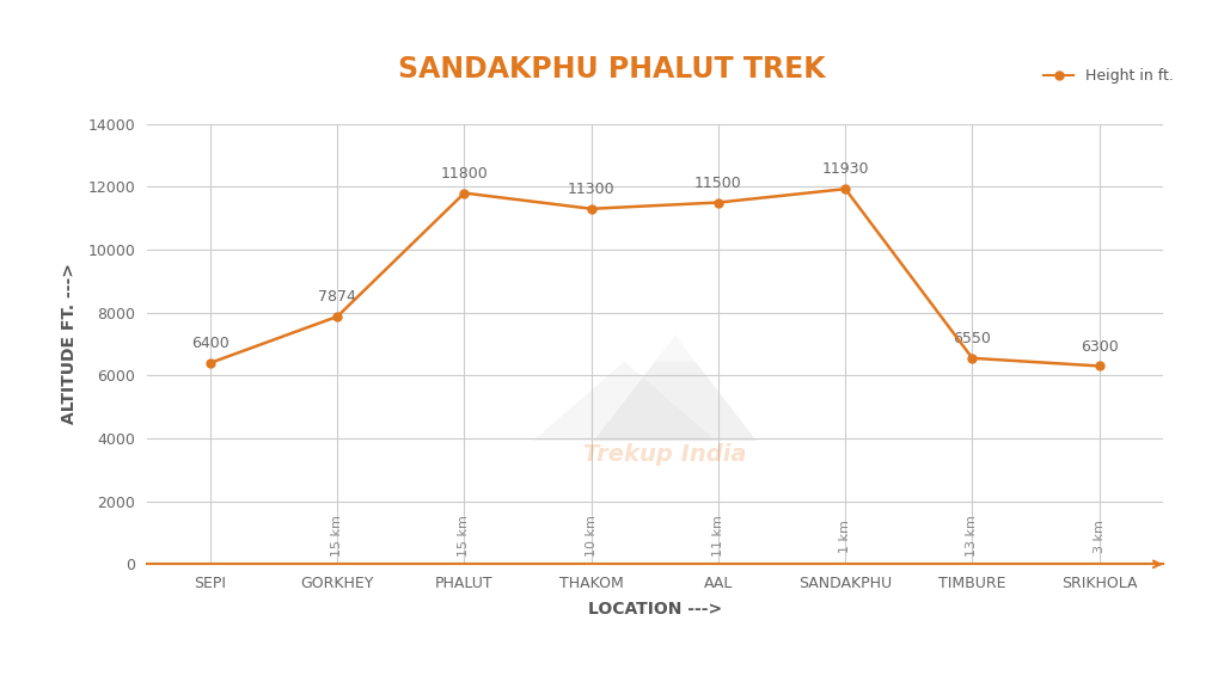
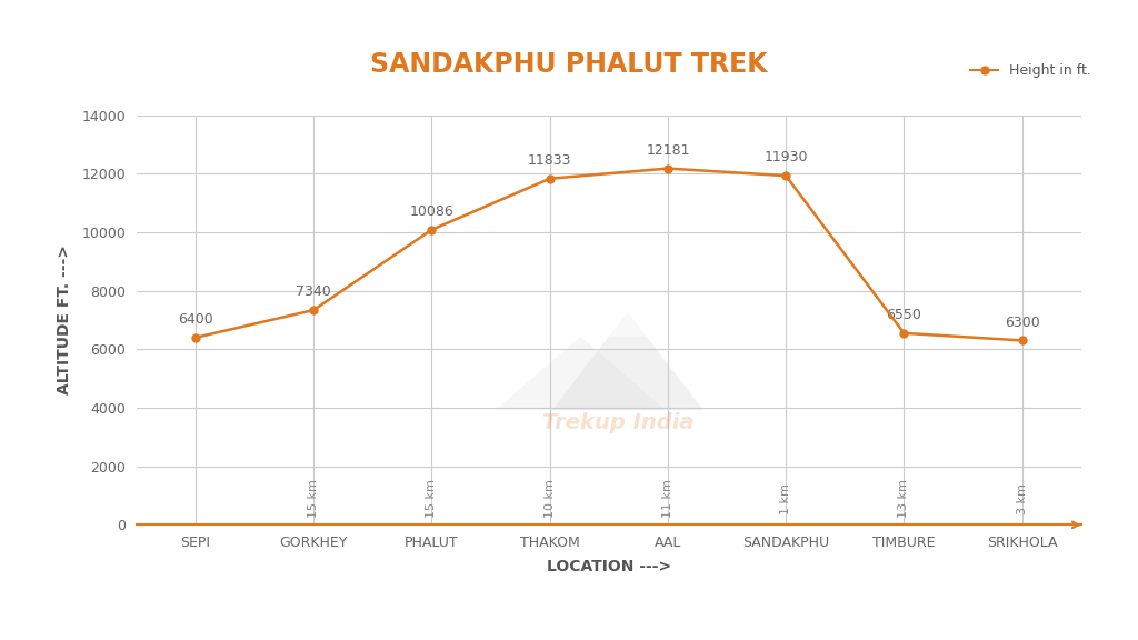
GORKHEY: 7874 -> 7340
PHALUT: 11800 -> 10086
THAKOM: 11300 -> 11833
AAL: 11500 -> 12181
